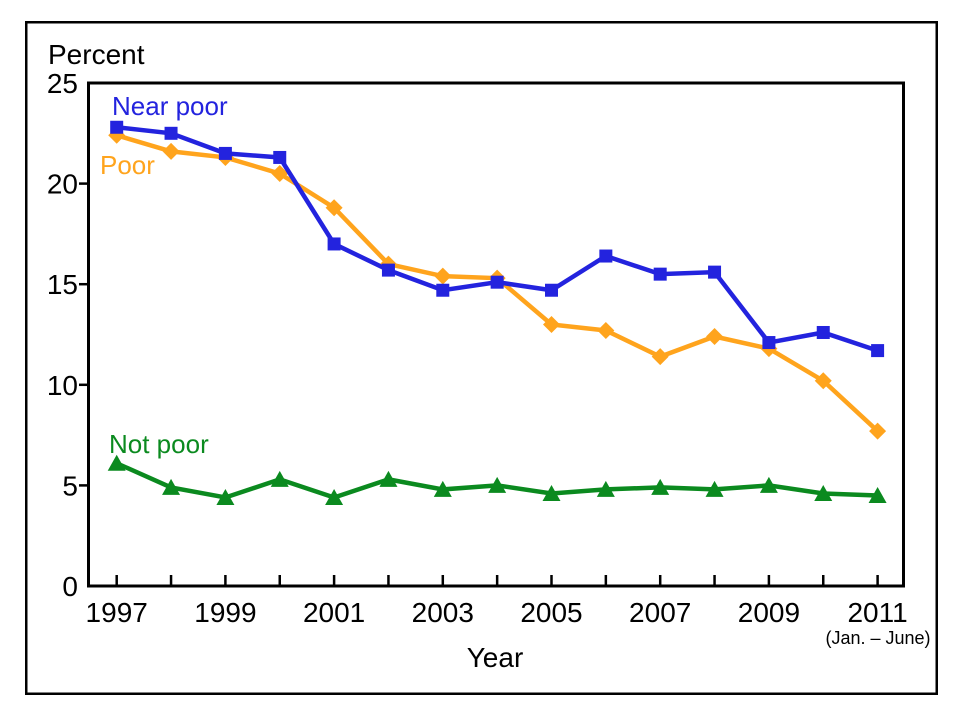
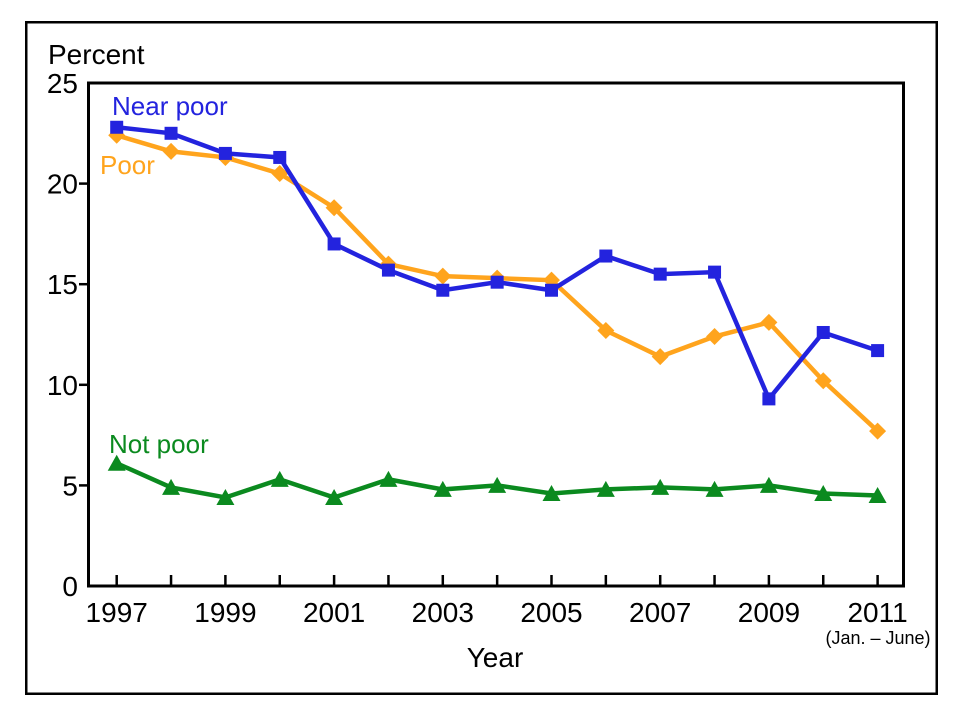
Poor/2005: 13.0 -> 15.2
Near poor/2009: 12.1 -> 9.3
Poor/2009: 11.8 -> 13.1
